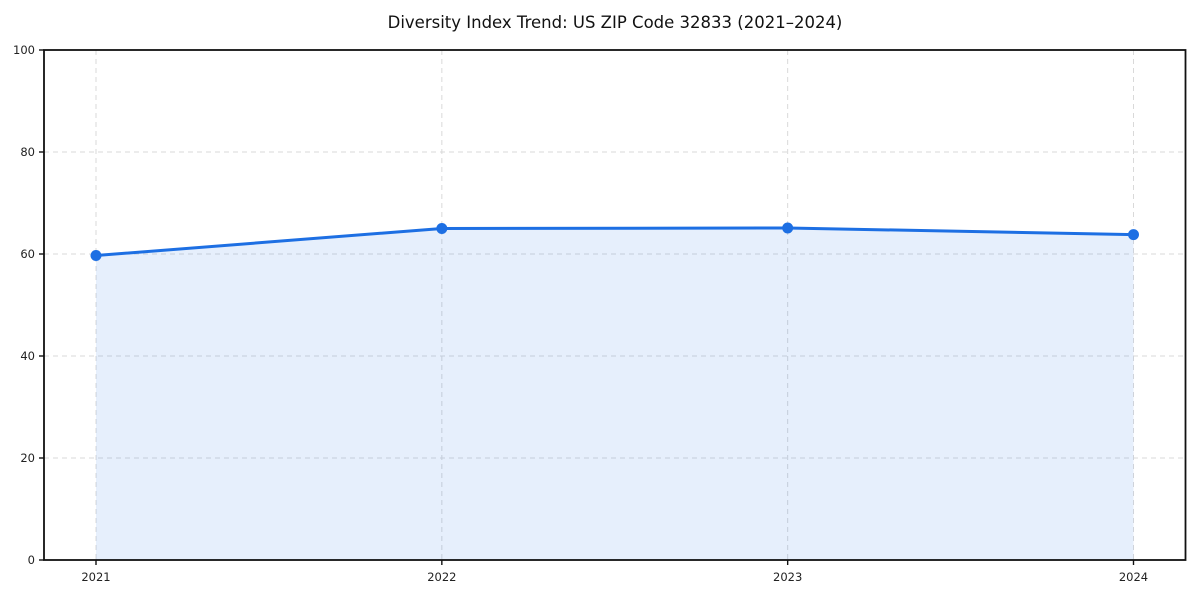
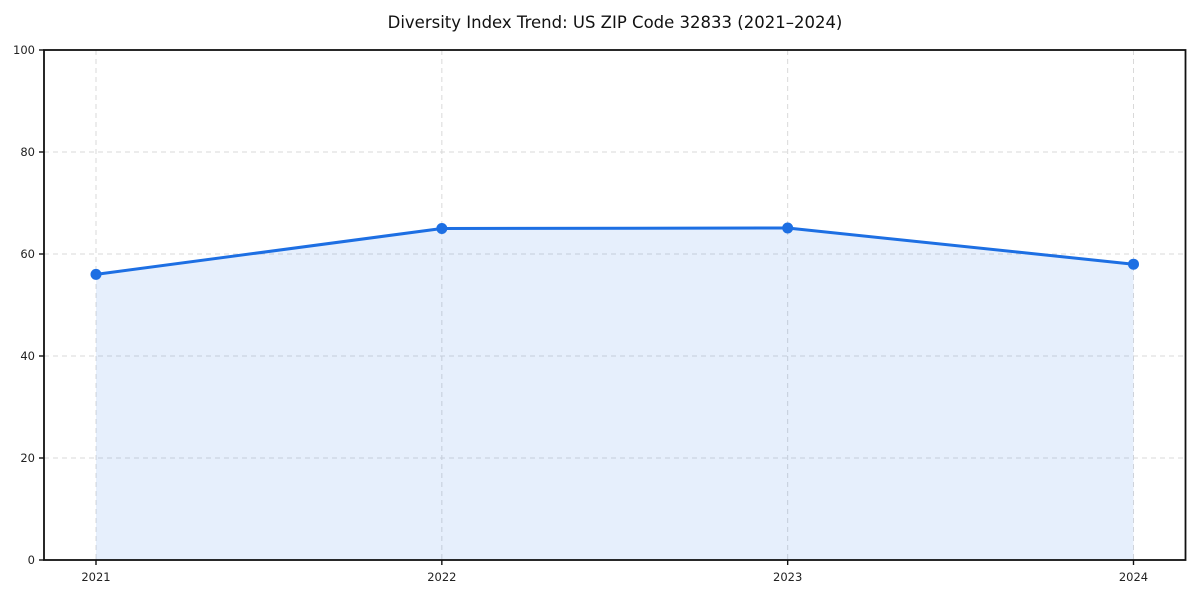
2021: 60 -> 56
2024: 64 -> 58
